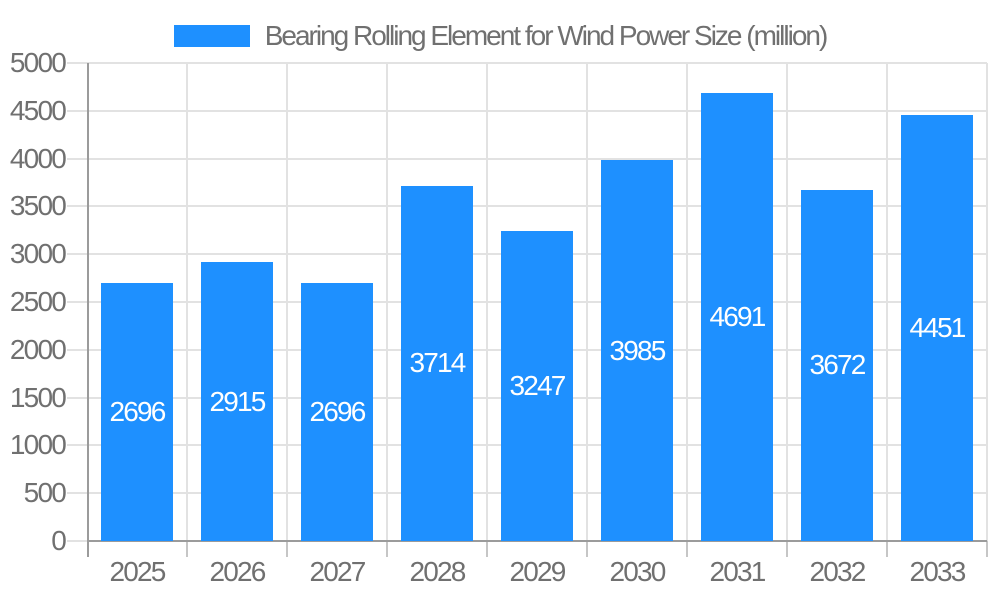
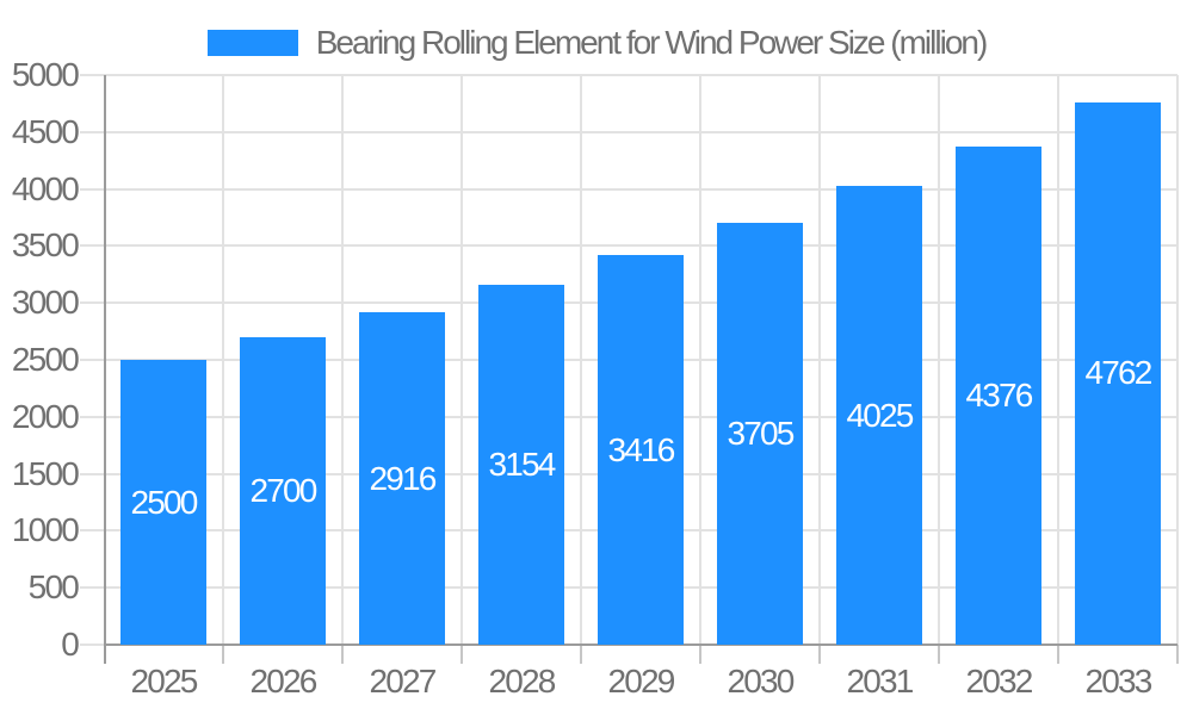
2025: 2696 -> 2500
2026: 2915 -> 2700
2027: 2696 -> 2916
2028: 3714 -> 3154
2029: 3247 -> 3416
2030: 3985 -> 3705
2031: 4691 -> 4025
2032: 3672 -> 4376
2033: 4451 -> 4762
